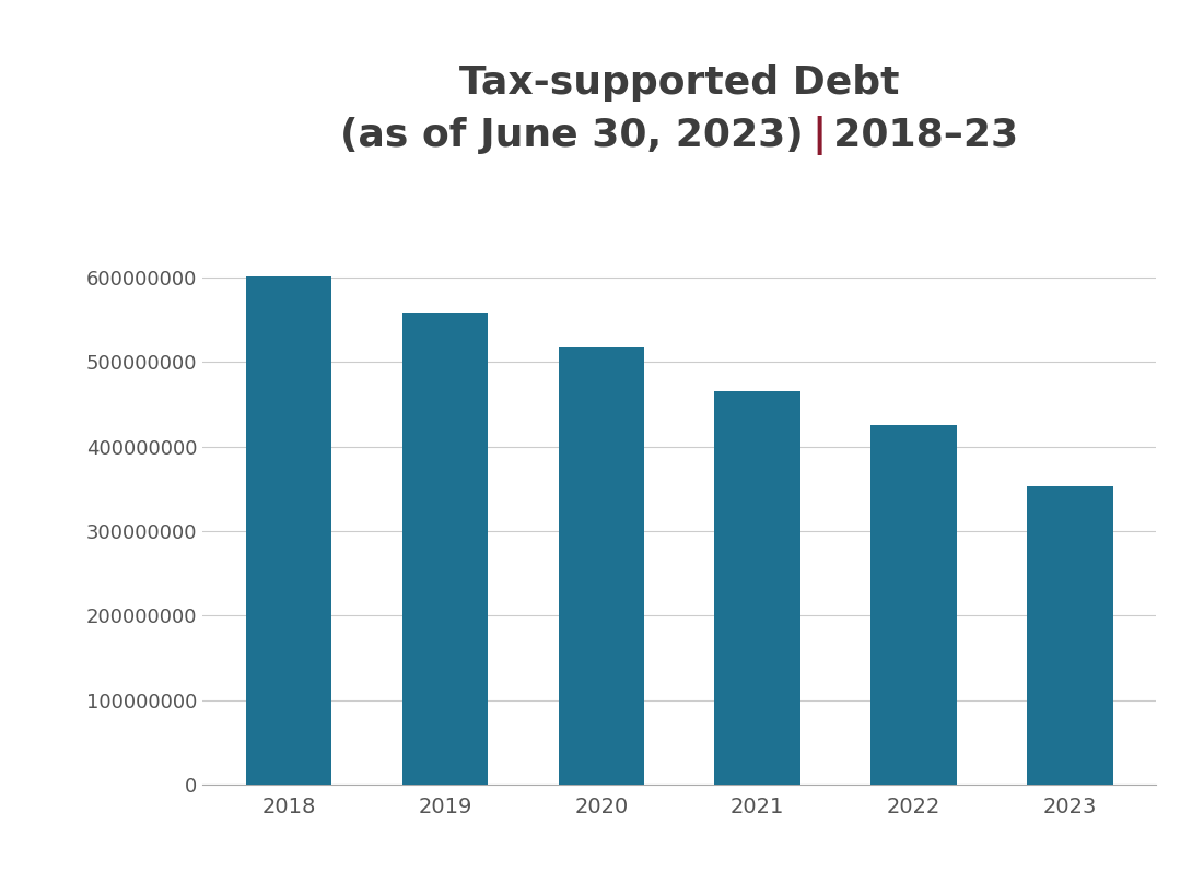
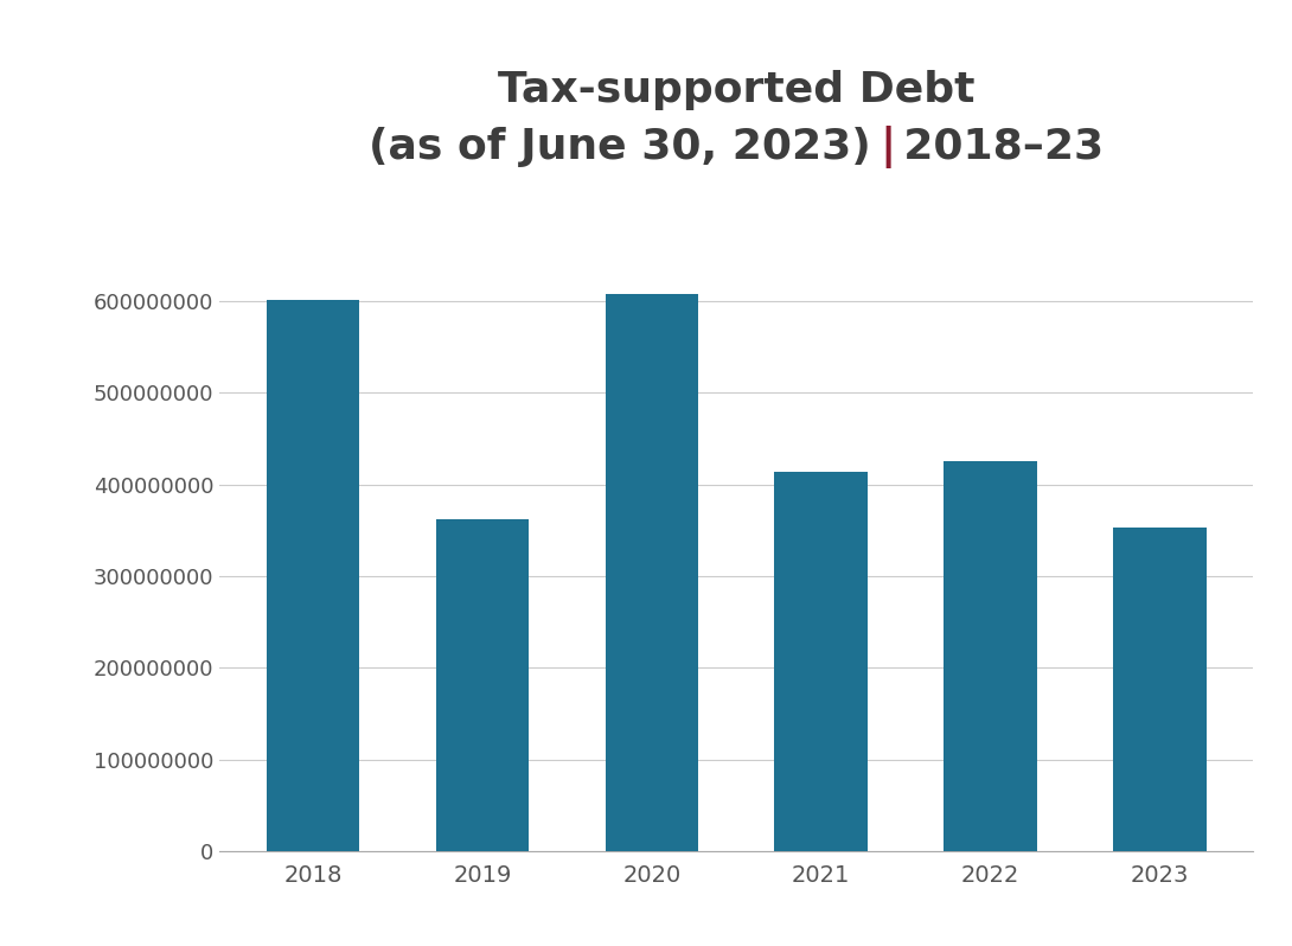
2019: 559000000 -> 362000000
2020: 517000000 -> 608000000
2021: 466000000 -> 414000000
